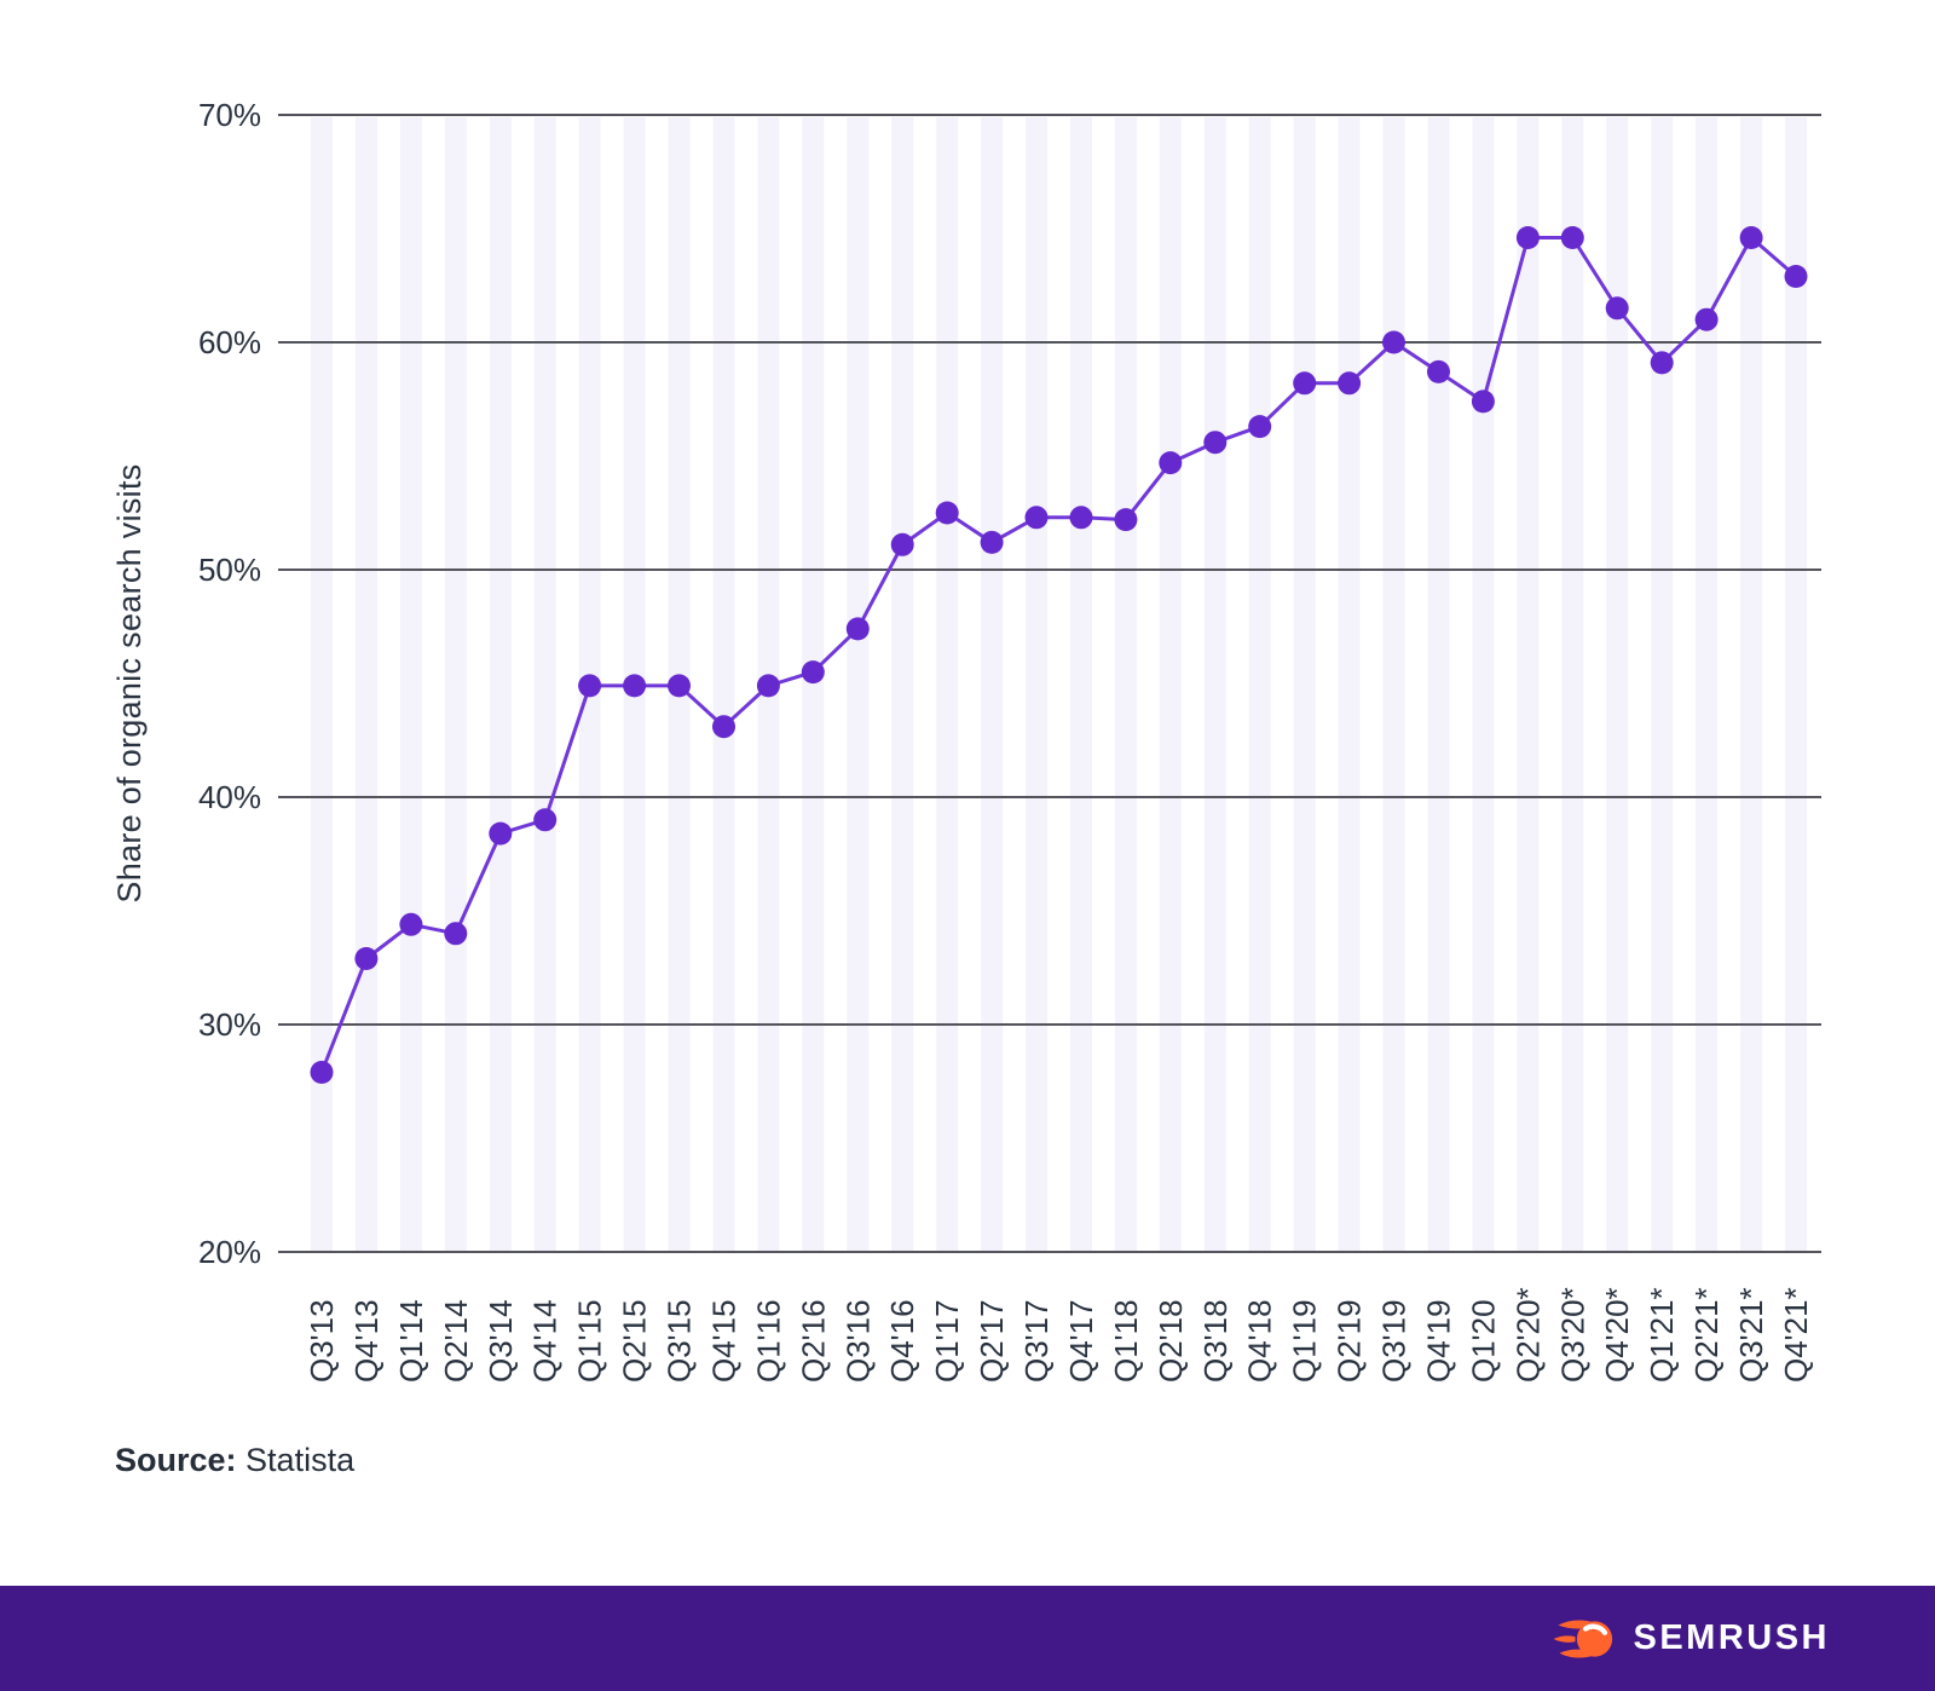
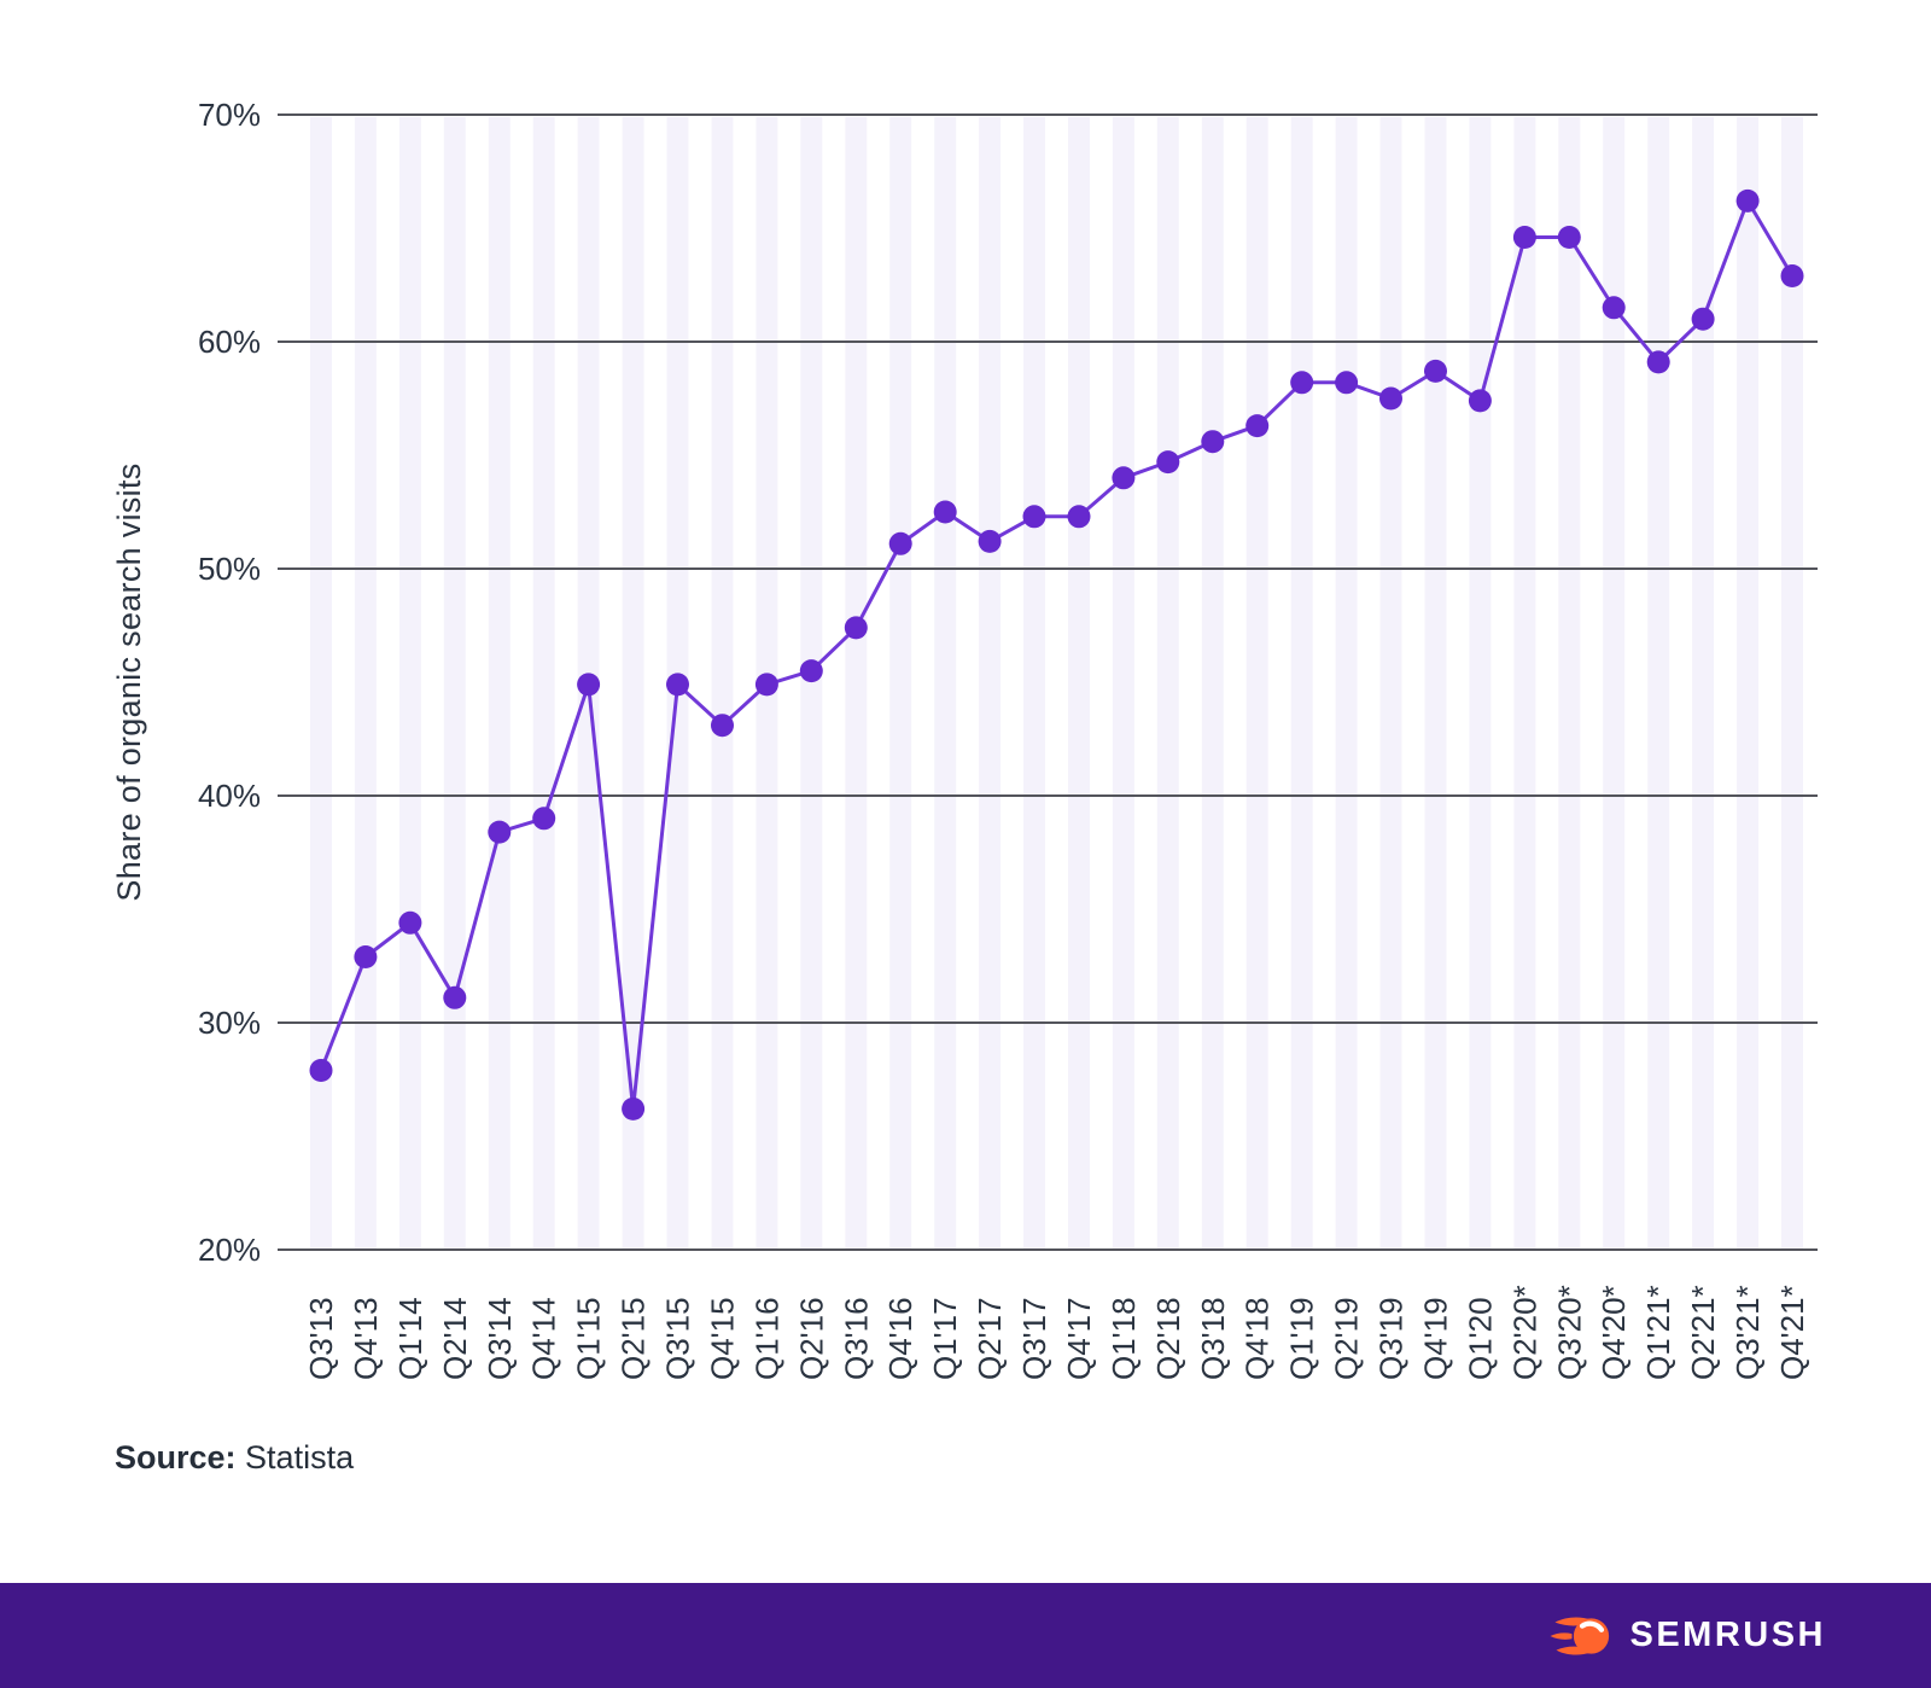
Q2'14: 34.0% -> 31.1%
Q2'15: 44.9% -> 26.2%
Q1'18: 52.2% -> 54.0%
Q3'19: 60.0% -> 57.5%
Q3'21*: 64.6% -> 66.2%
